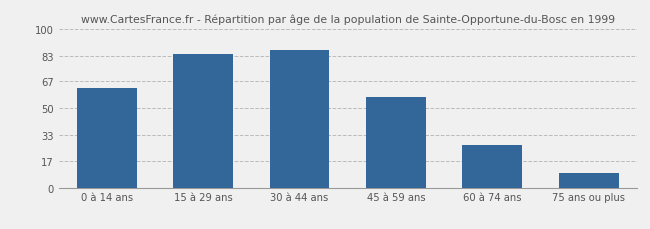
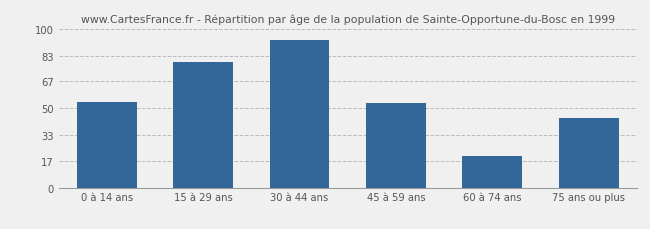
0 à 14 ans: 63 -> 54
15 à 29 ans: 84 -> 79
30 à 44 ans: 87 -> 93
45 à 59 ans: 57 -> 53
60 à 74 ans: 27 -> 20
75 ans ou plus: 9 -> 44
